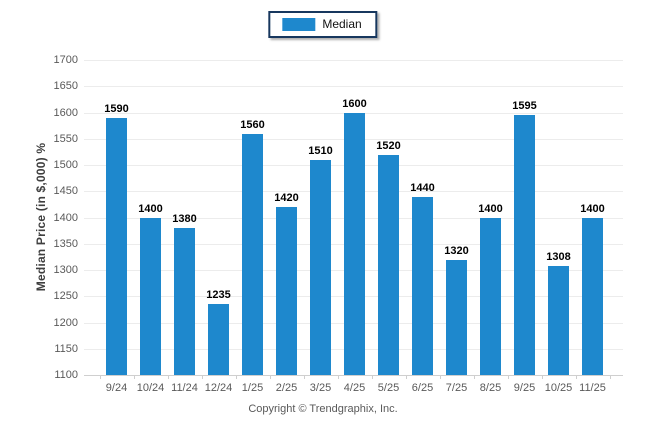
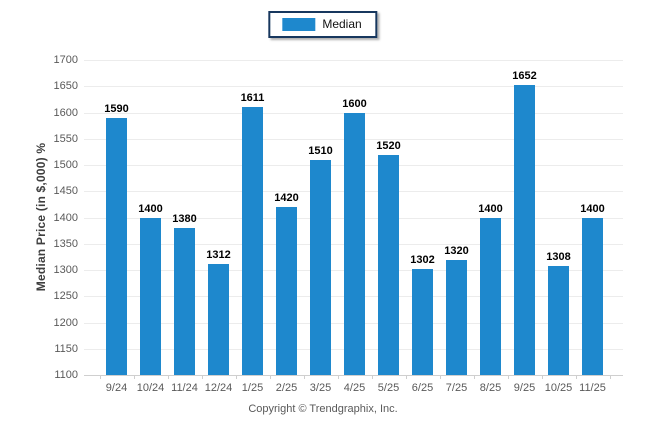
12/24: 1235 -> 1312
1/25: 1560 -> 1611
6/25: 1440 -> 1302
9/25: 1595 -> 1652
